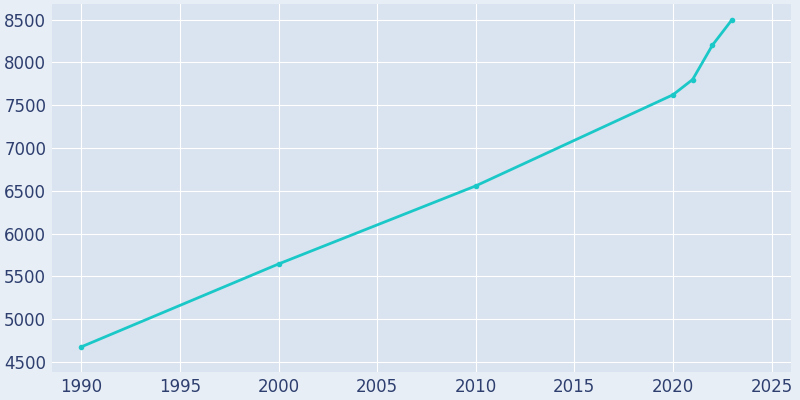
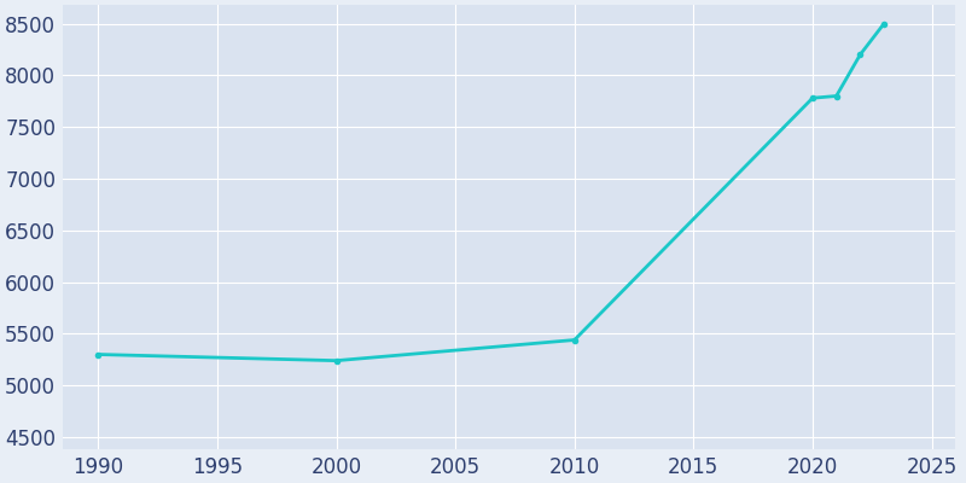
1990: 4680 -> 5300
2000: 5640 -> 5240
2010: 6560 -> 5440
2020: 7620 -> 7780
